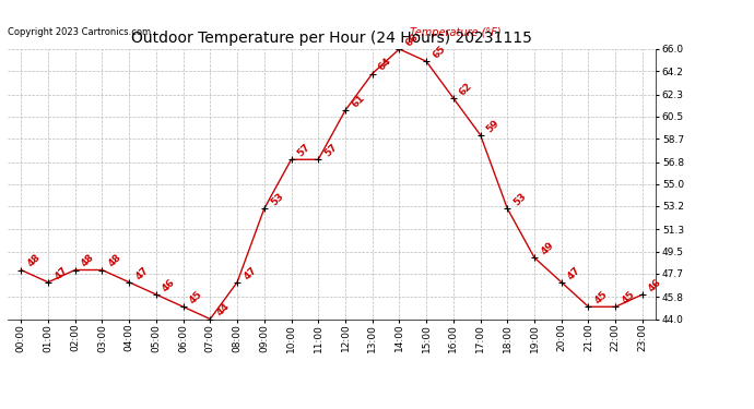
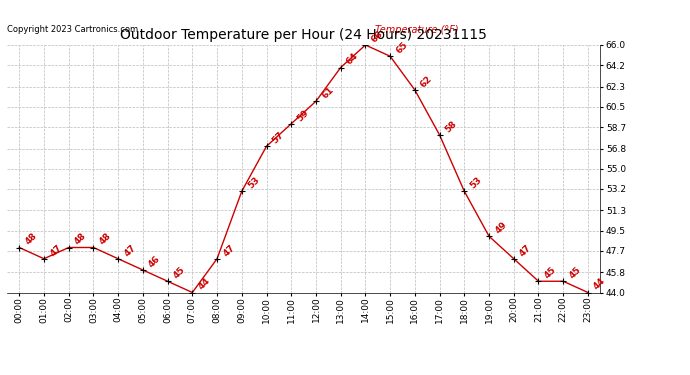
11:00: 57 -> 59
17:00: 59 -> 58
23:00: 46 -> 44
